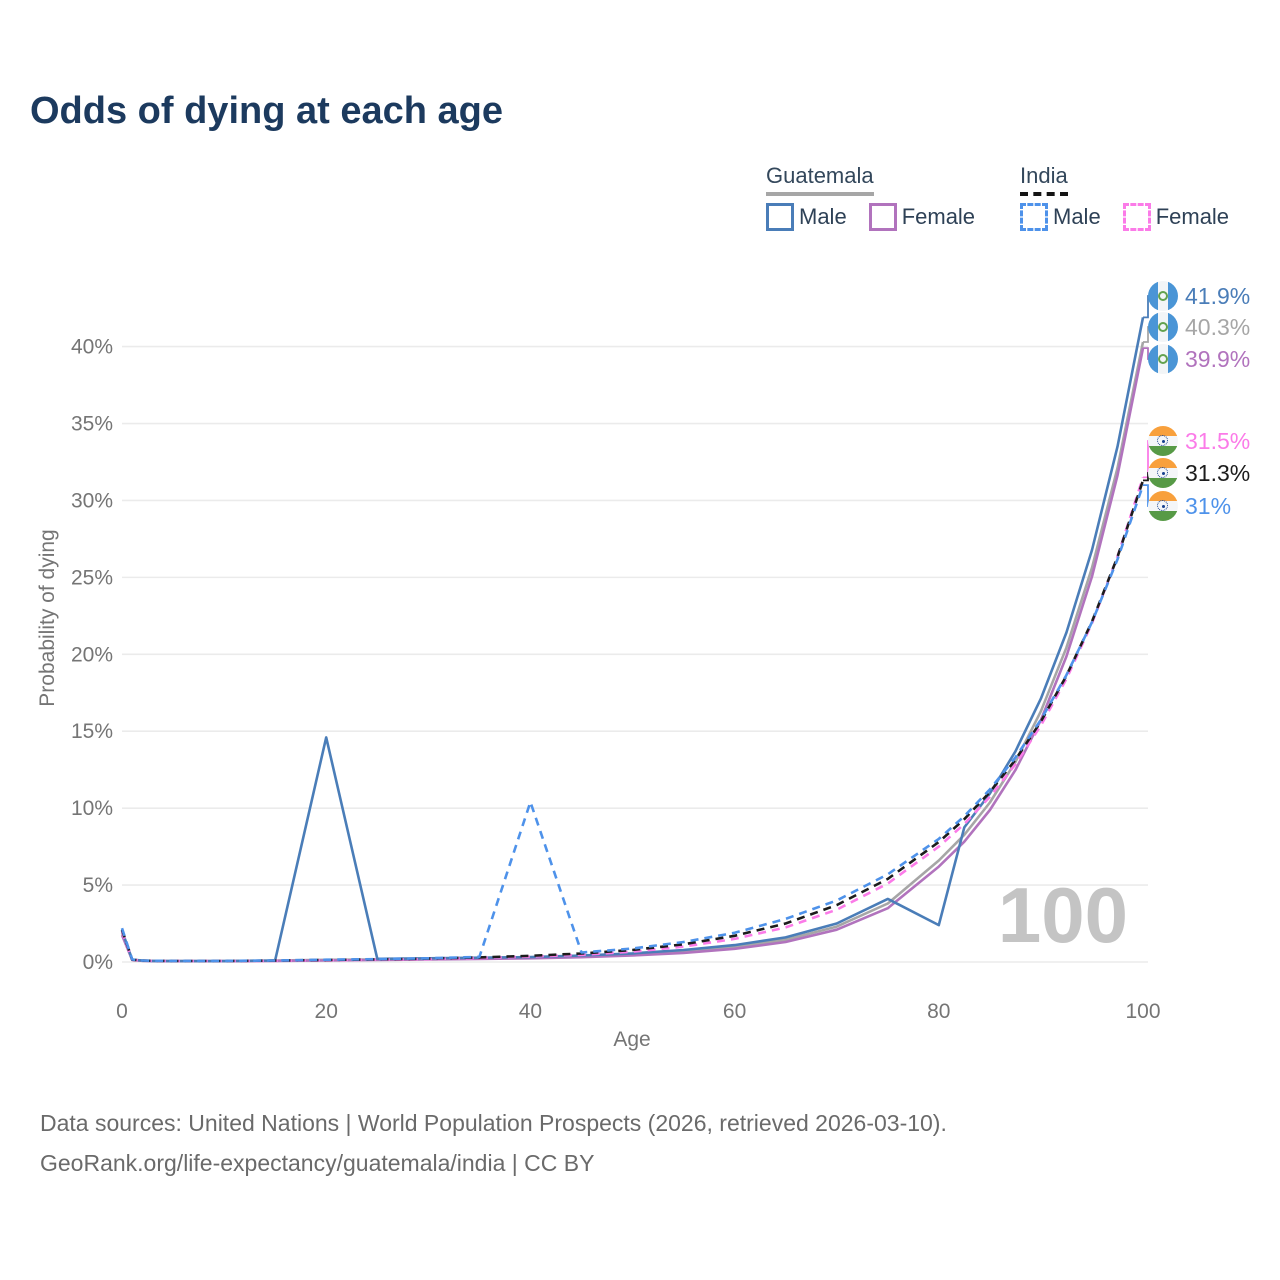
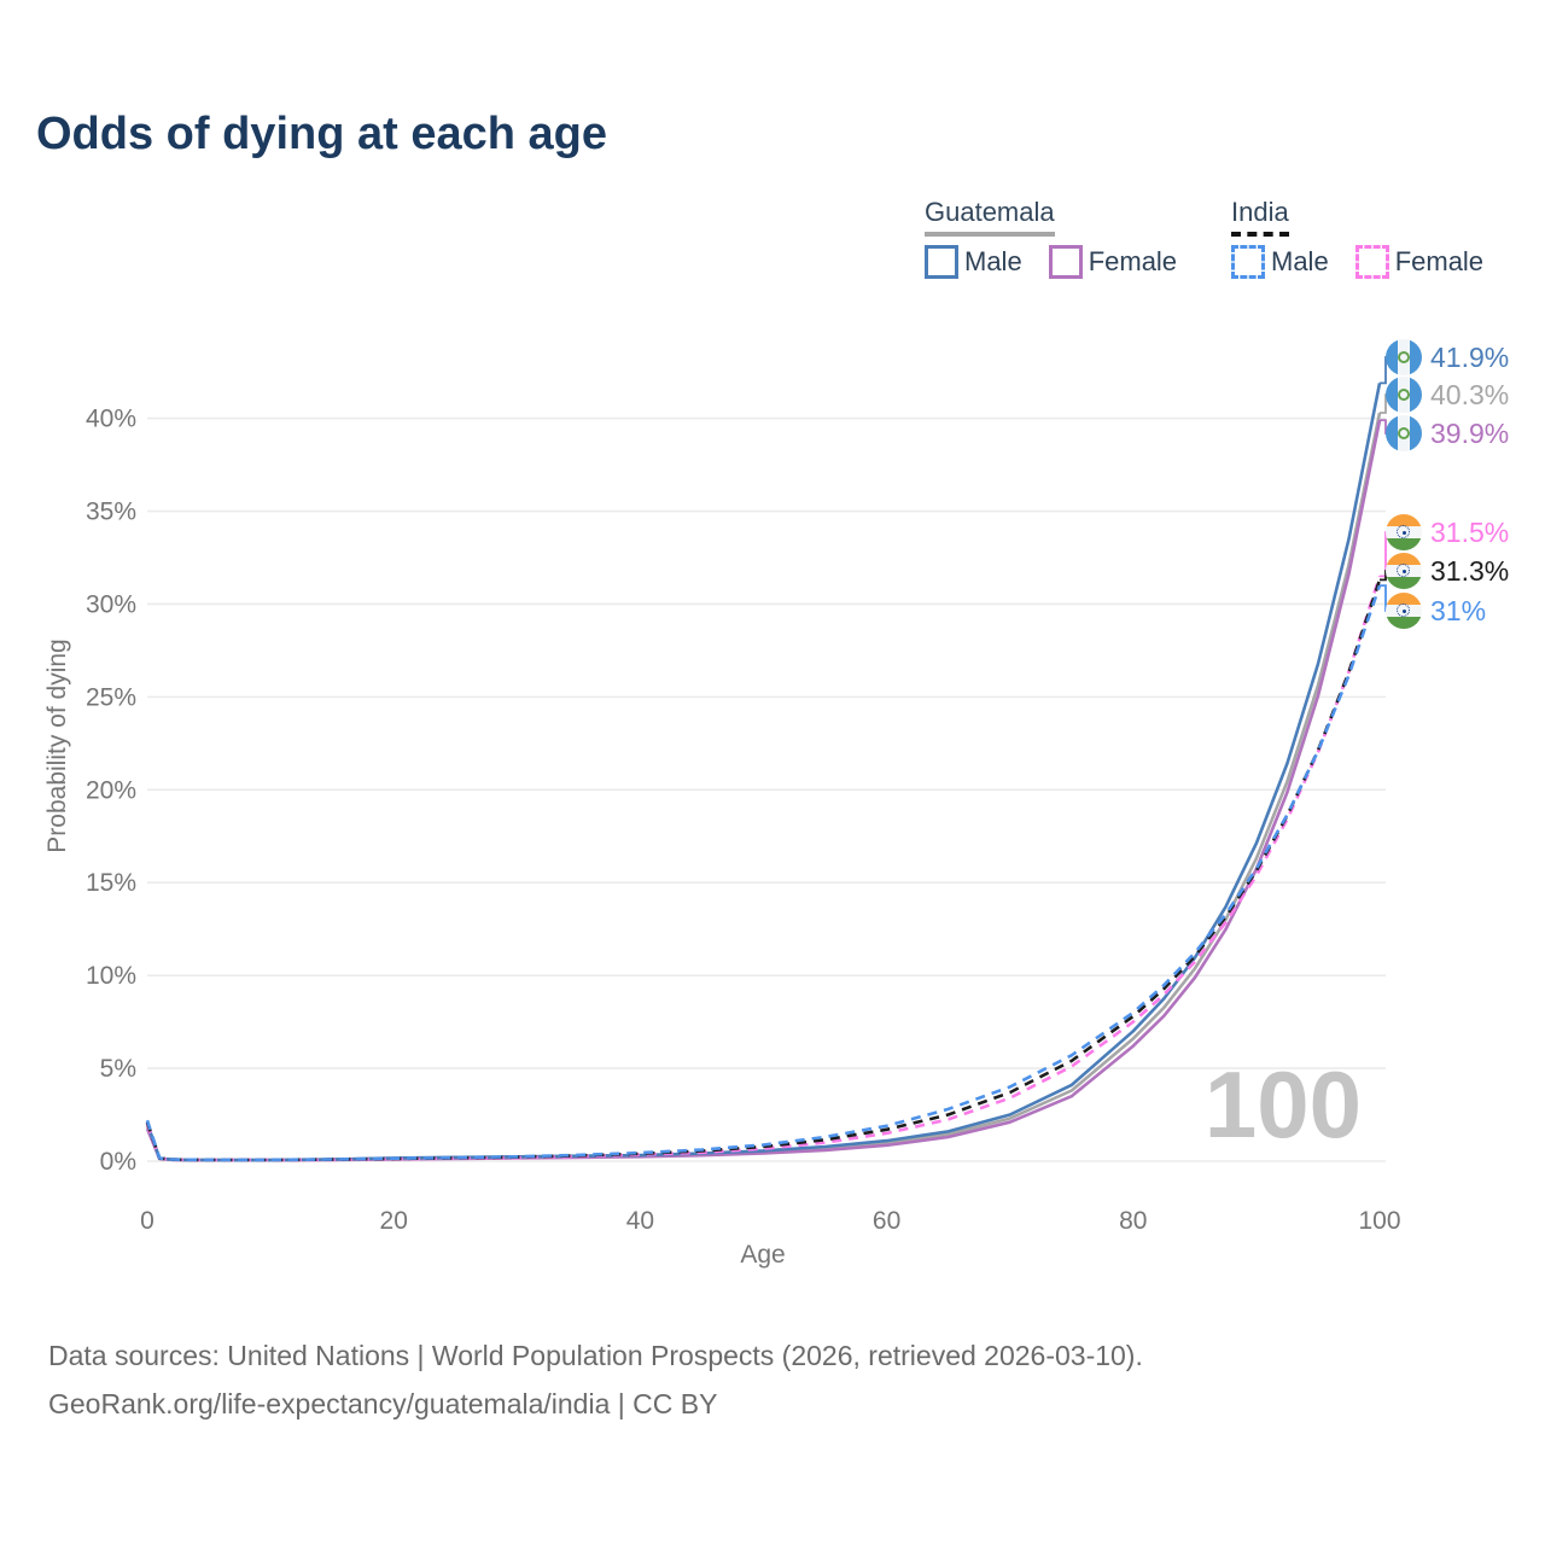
Guatemala Male/20: 14.6% -> 0.2%
India Male/40: 10.4% -> 0.5%
Guatemala Male/80: 2.4% -> 7.0%
